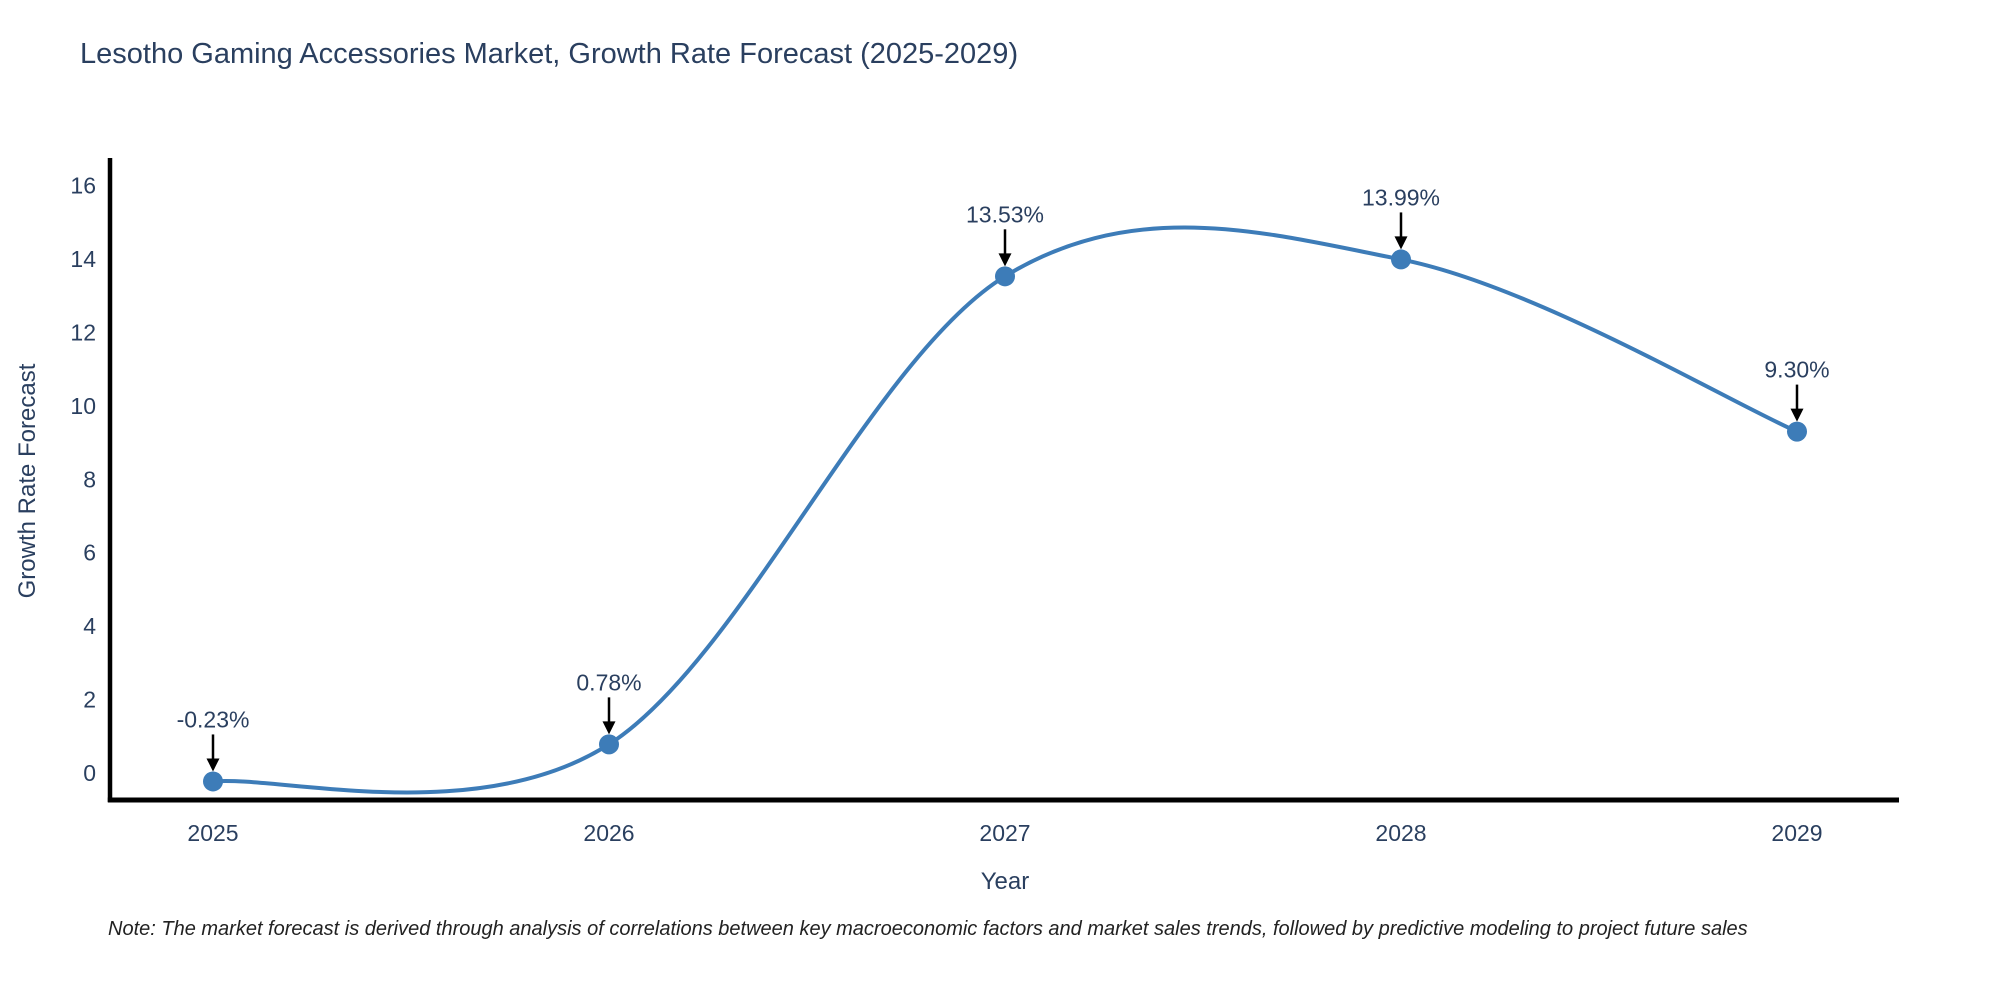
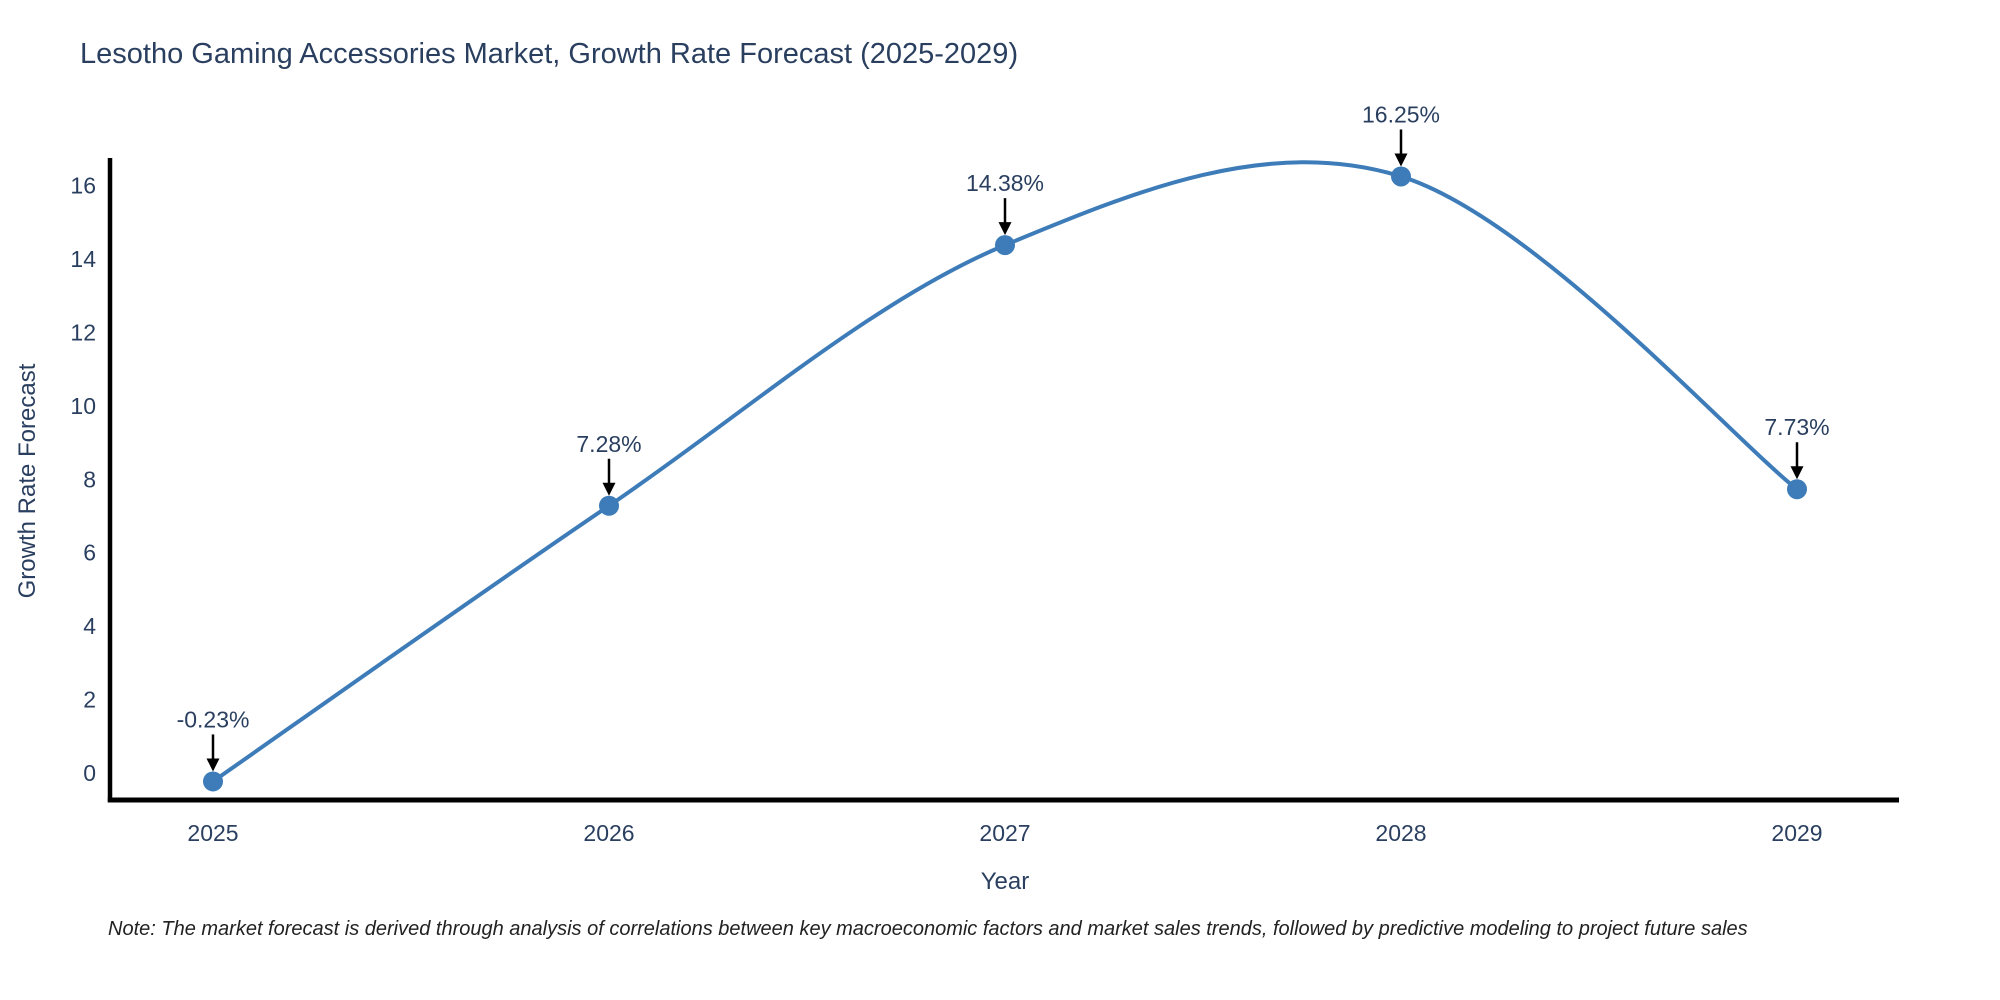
2026: 0.78% -> 7.28%
2027: 13.53% -> 14.38%
2028: 13.99% -> 16.25%
2029: 9.30% -> 7.73%
